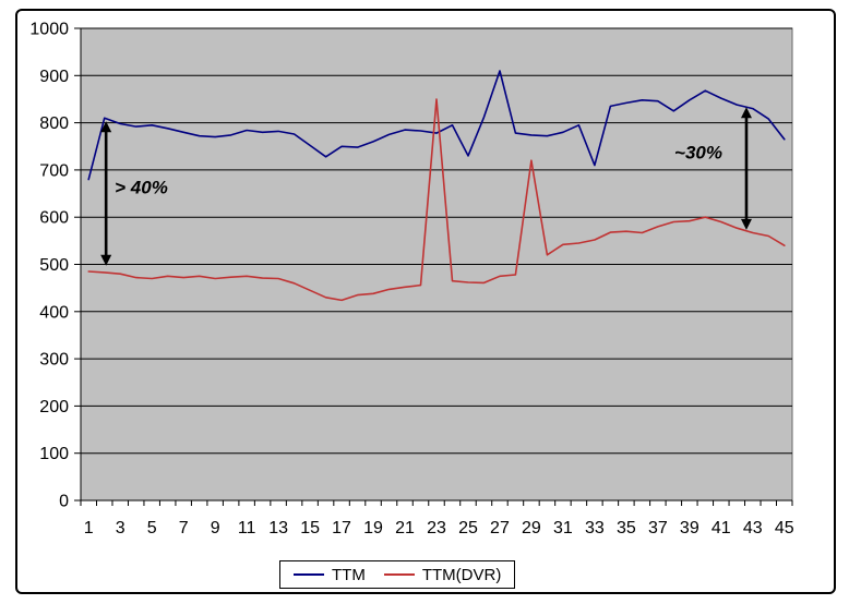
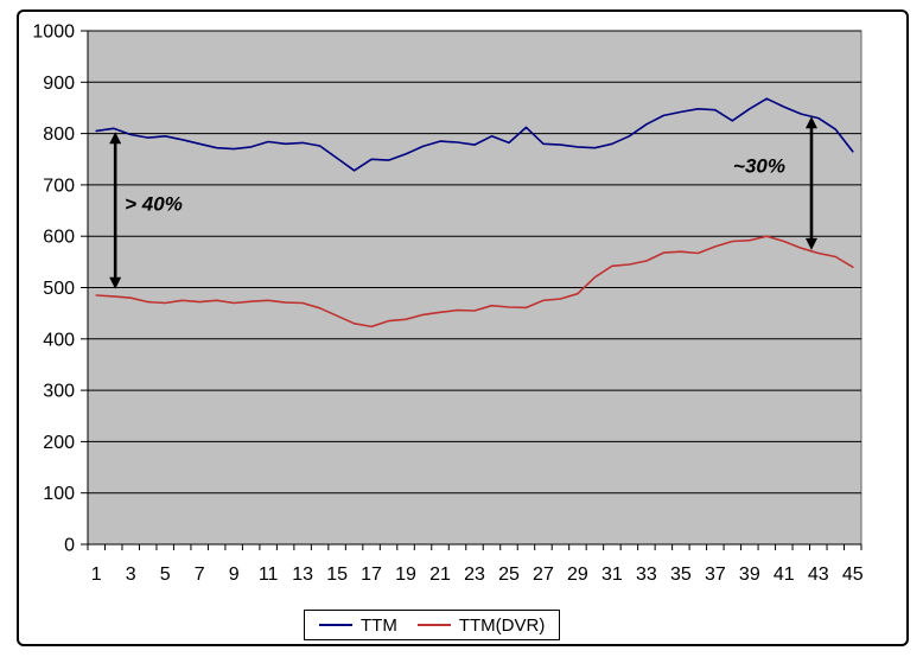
TTM/1: 680 -> 800
TTM(DVR)/23: 850 -> 460
TTM/25: 730 -> 780
TTM/27: 910 -> 780
TTM(DVR)/29: 720 -> 490
TTM/33: 710 -> 820
